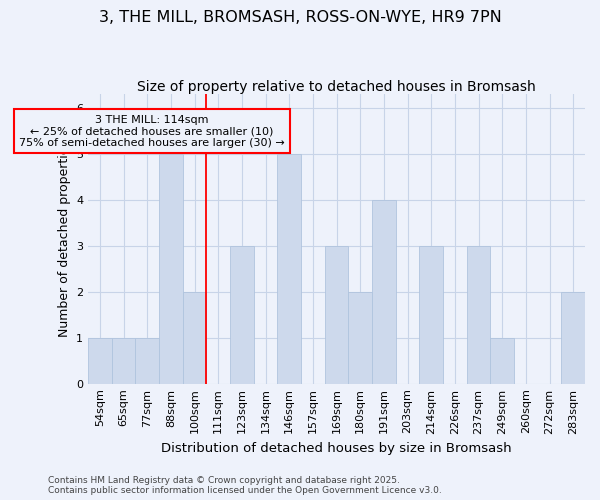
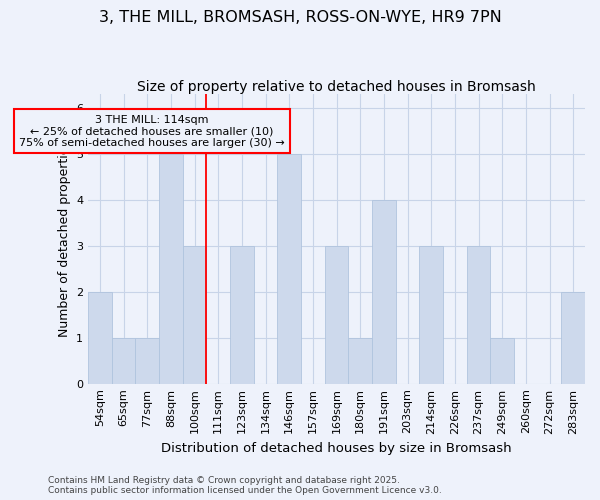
54sqm: 1 -> 2
100sqm: 2 -> 3
180sqm: 2 -> 1
